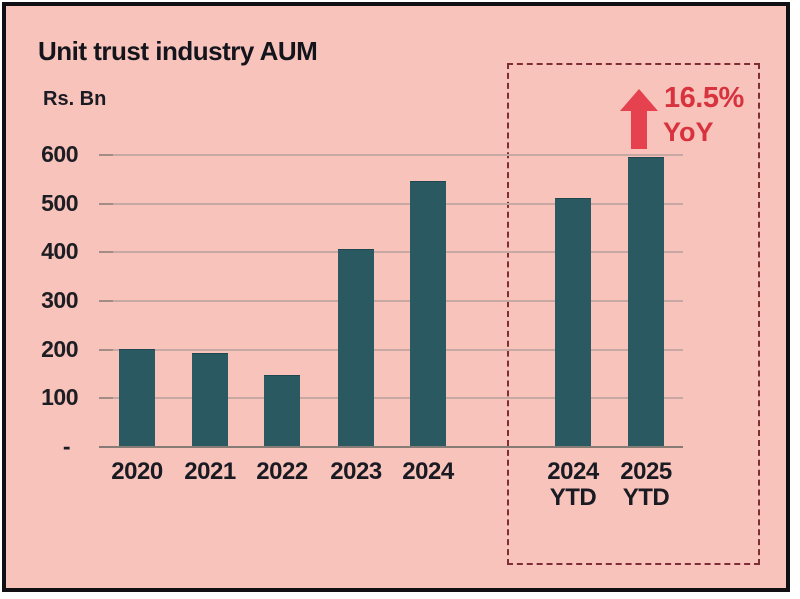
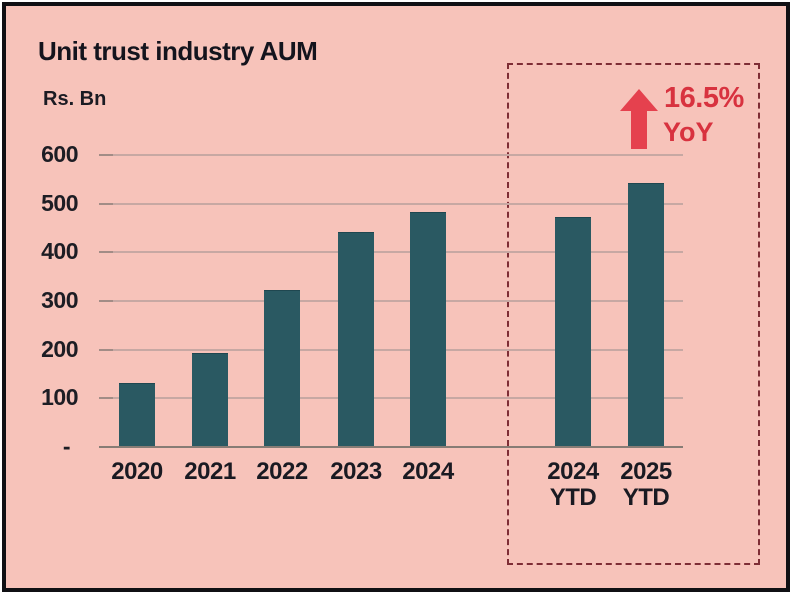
2020: 200 -> 130
2022: 140 -> 320
2023: 400 -> 440
2024: 540 -> 480
2024 YTD: 510 -> 470
2025 YTD: 590 -> 540
